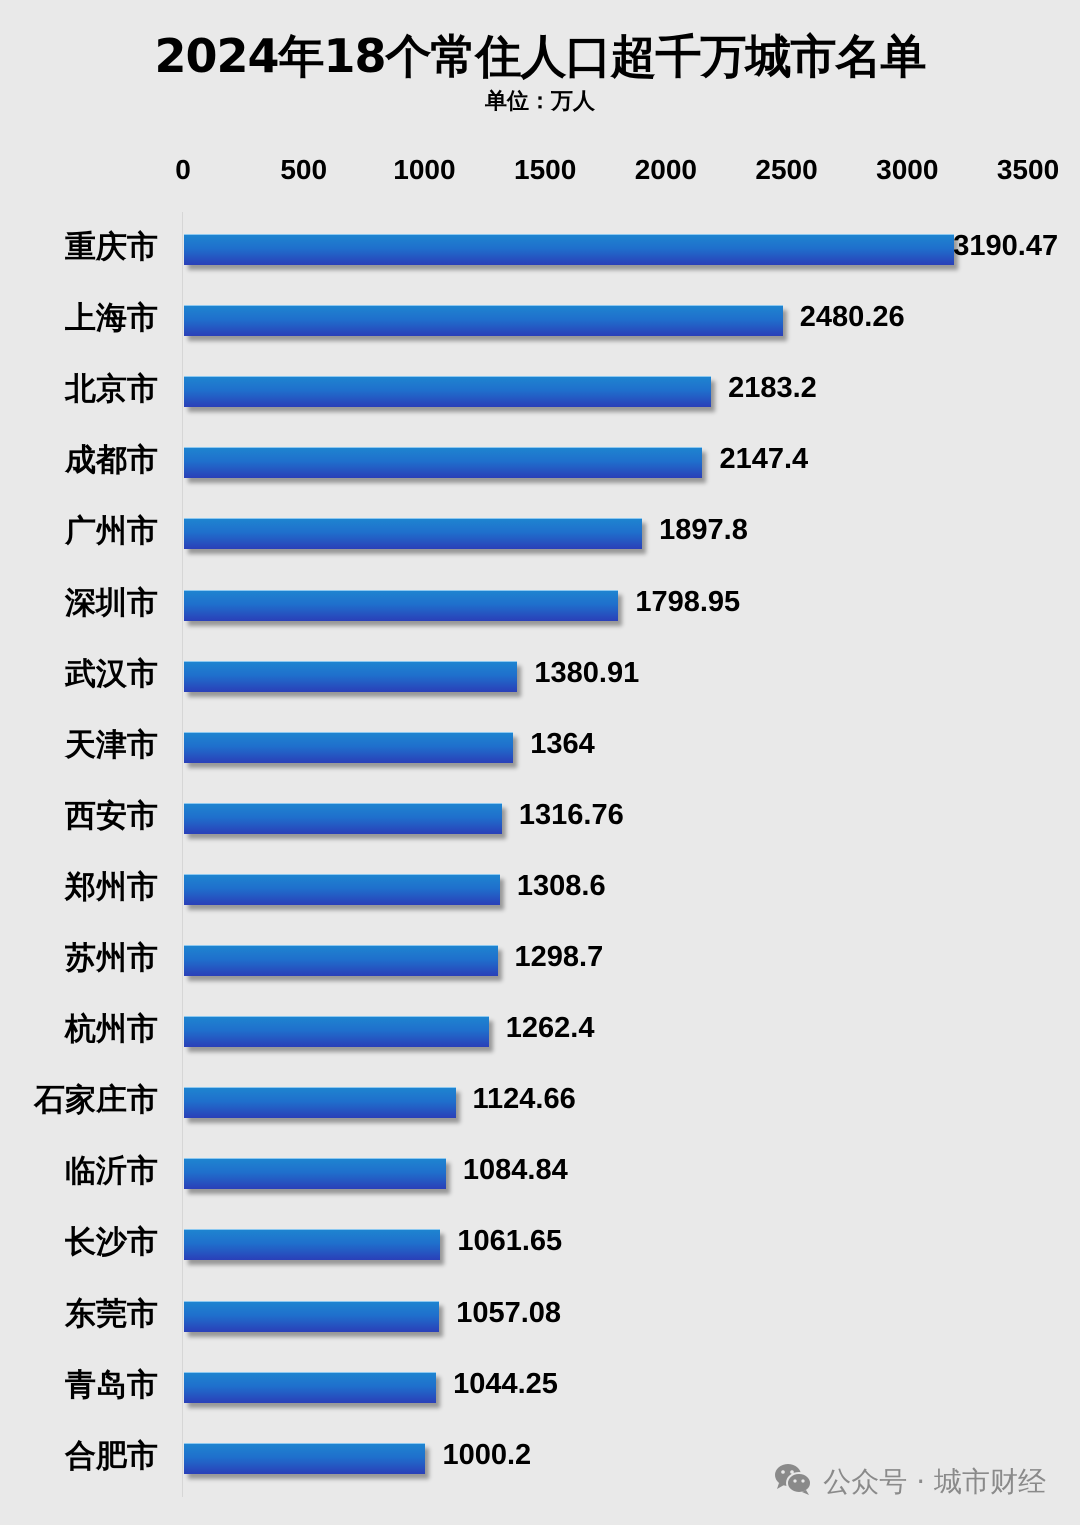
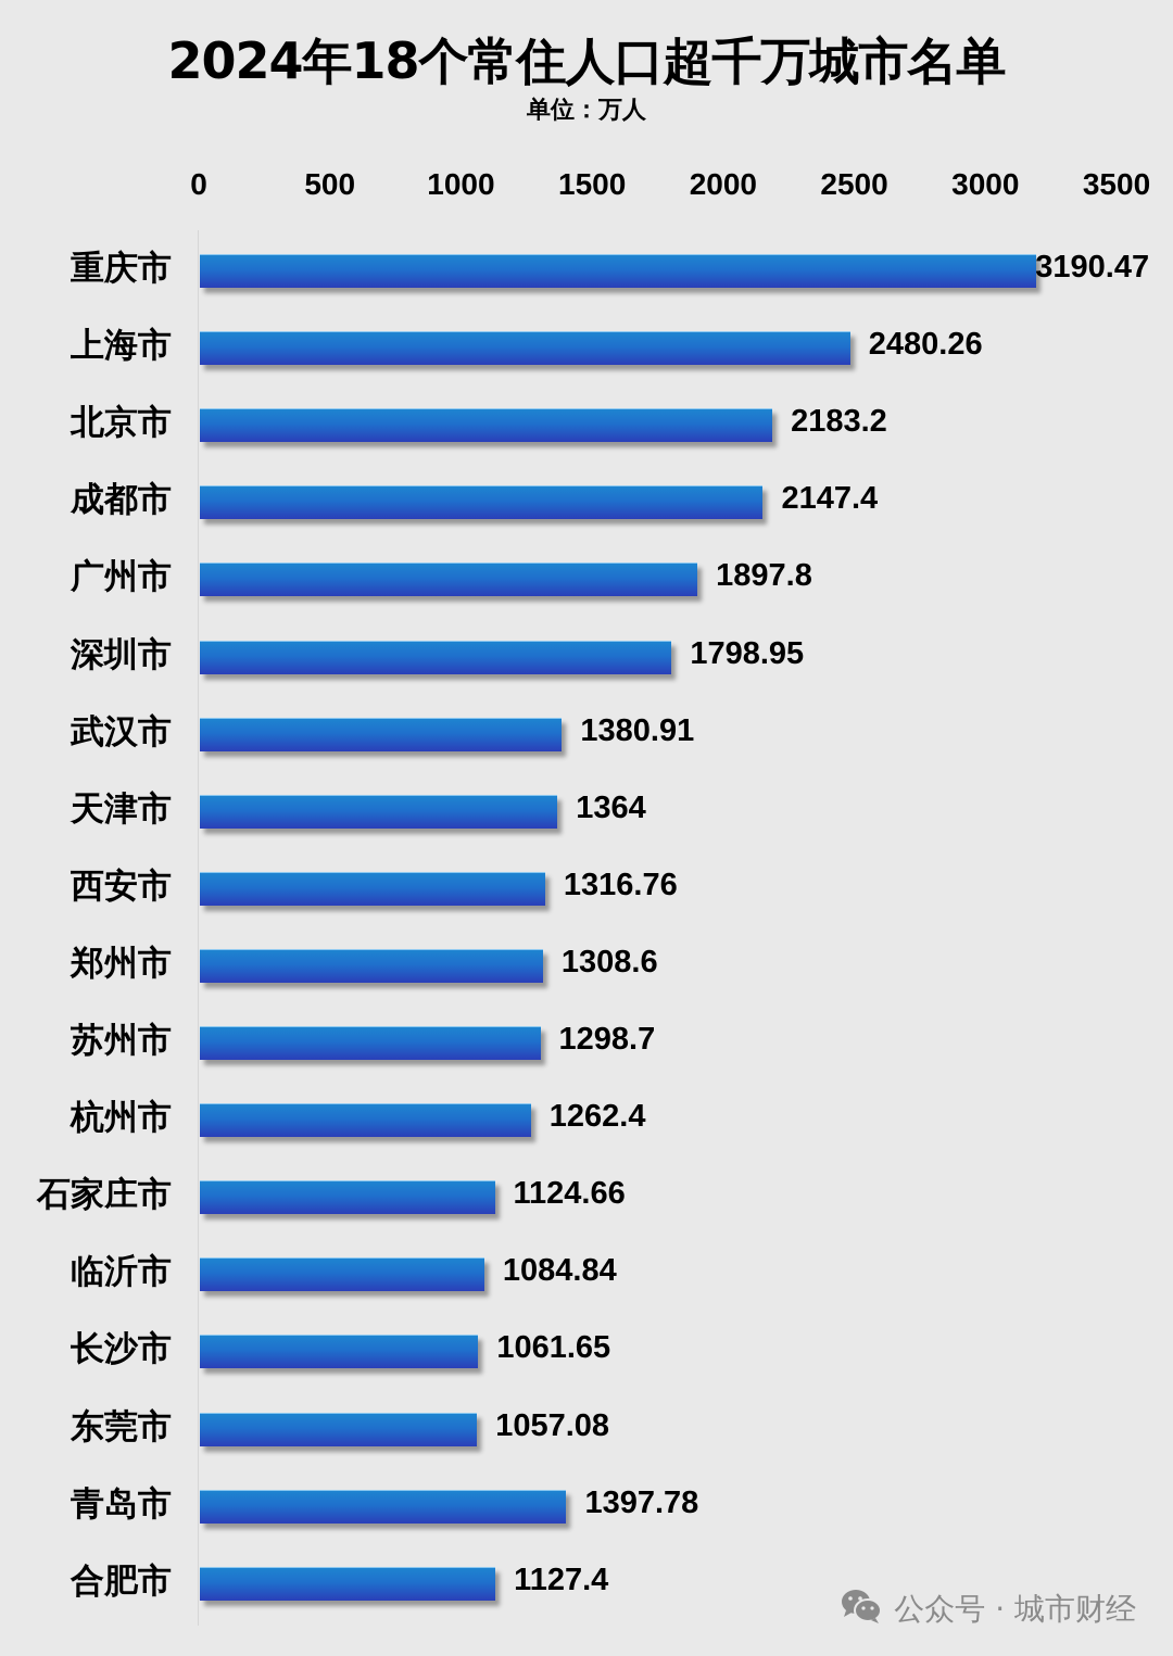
青岛市: 1044.25 -> 1397.78
合肥市: 1000.2 -> 1127.4
